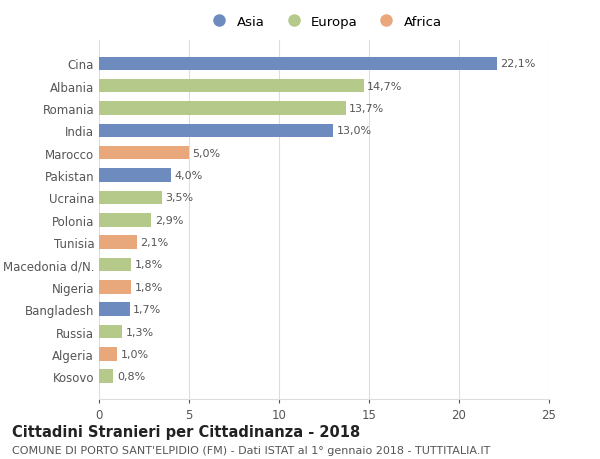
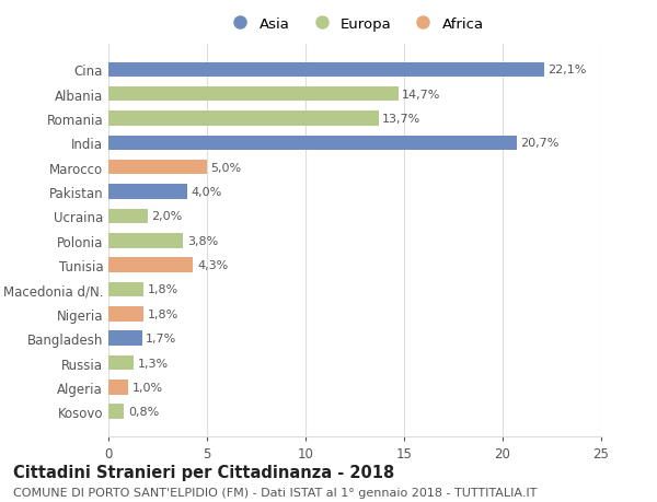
India: 13,0% -> 20,7%
Ucraina: 3,5% -> 2,0%
Polonia: 2,9% -> 3,8%
Tunisia: 2,1% -> 4,3%
